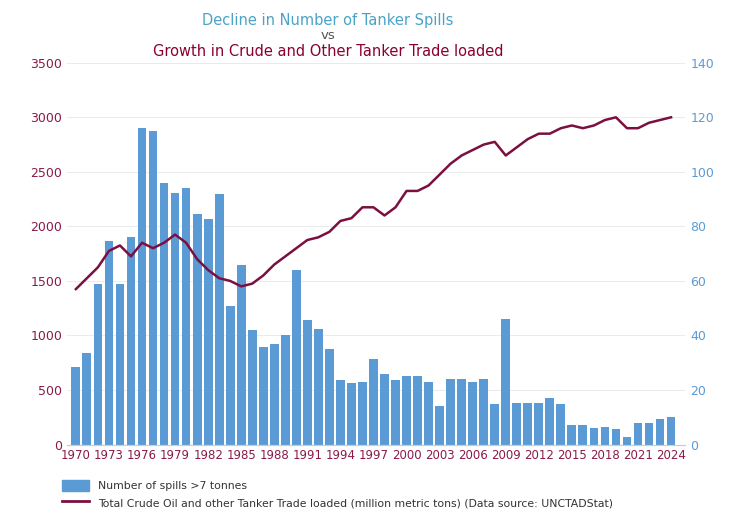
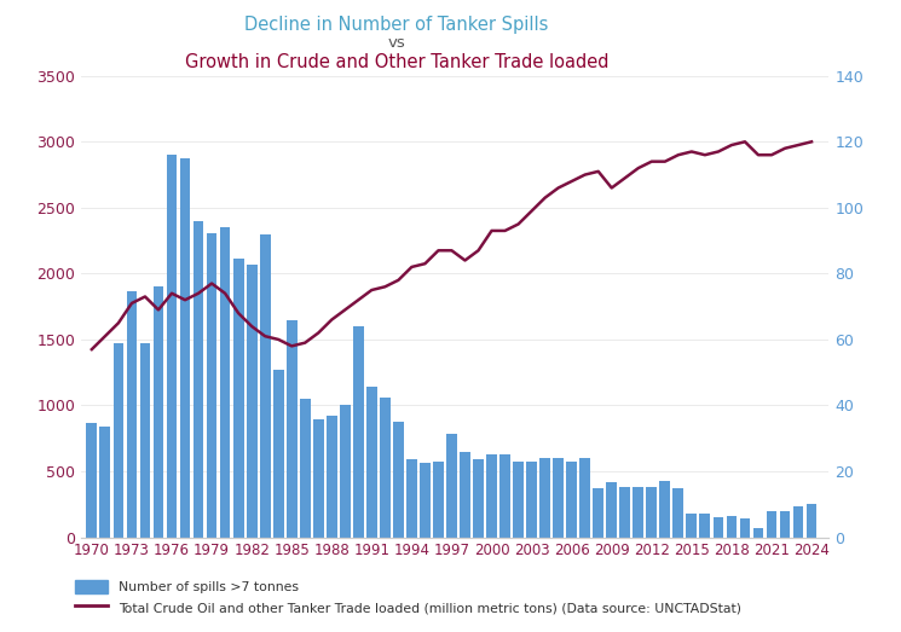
Number of spills >7 tonnes/1970: 710 -> 870
Number of spills >7 tonnes/2003: 350 -> 580
Number of spills >7 tonnes/2009: 1150 -> 420
